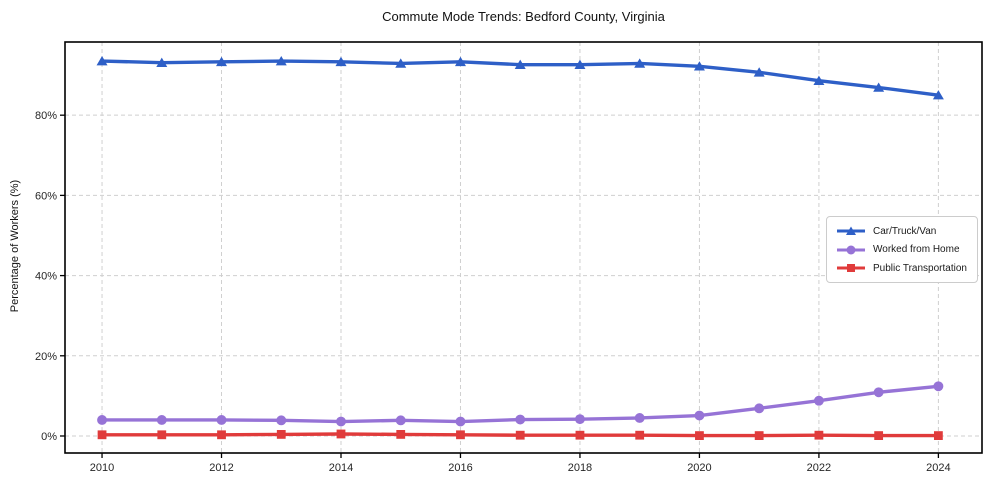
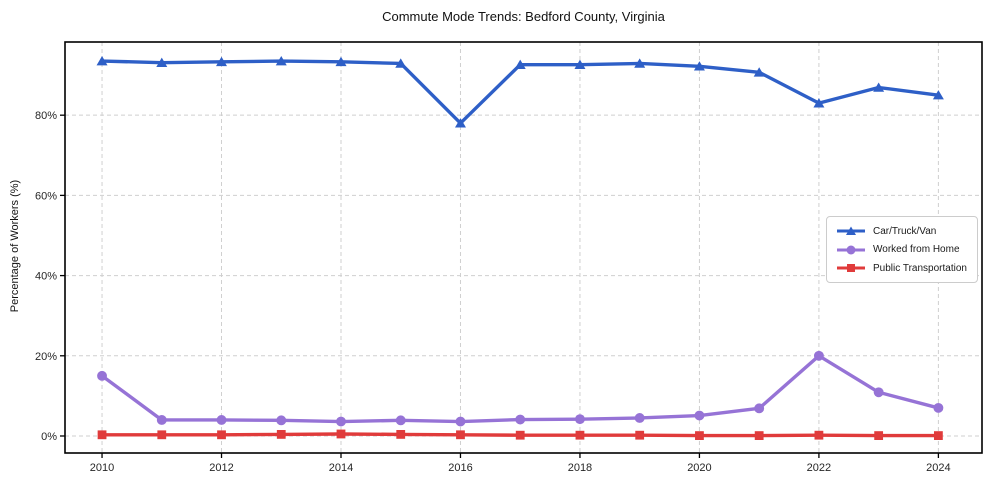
Worked from Home/2010: 4% -> 15%
Car/Truck/Van/2016: 93% -> 78%
Car/Truck/Van/2022: 89% -> 83%
Worked from Home/2022: 9% -> 20%
Worked from Home/2024: 12% -> 7%
